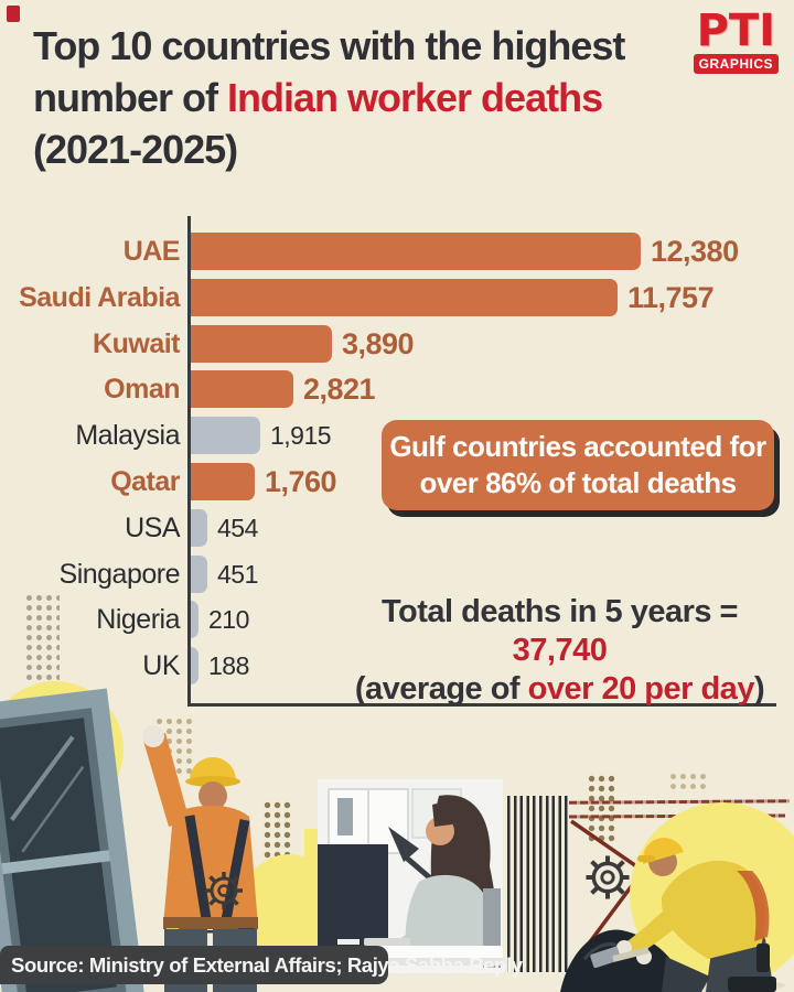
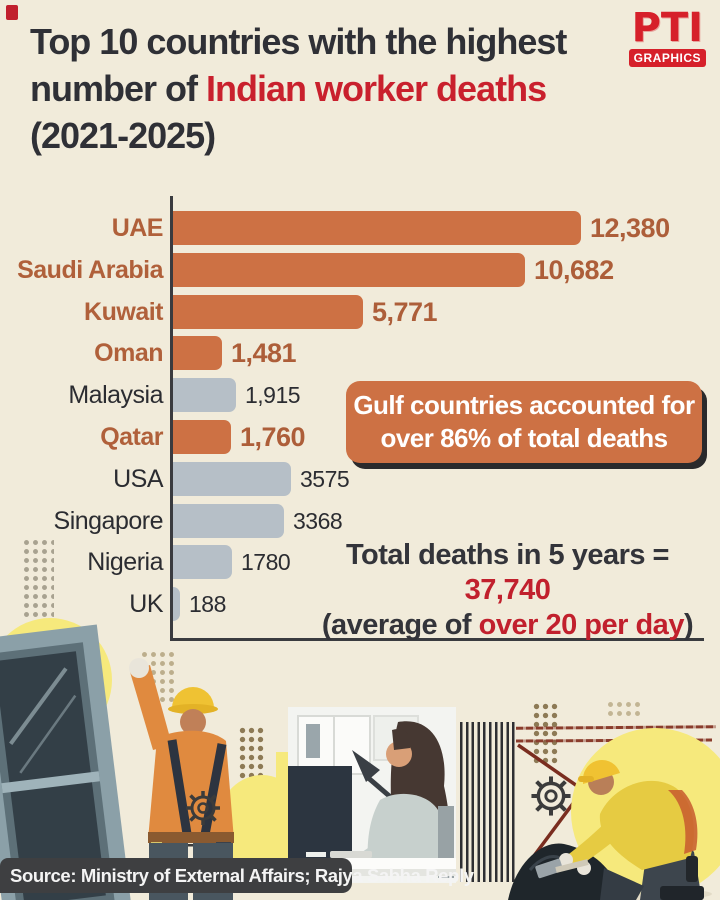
Saudi Arabia: 11,757 -> 10,682
Kuwait: 3,890 -> 5,771
Oman: 2,821 -> 1,481
USA: 454 -> 3575
Singapore: 451 -> 3368
Nigeria: 210 -> 1780
